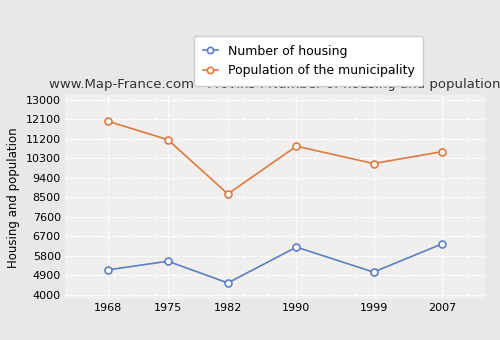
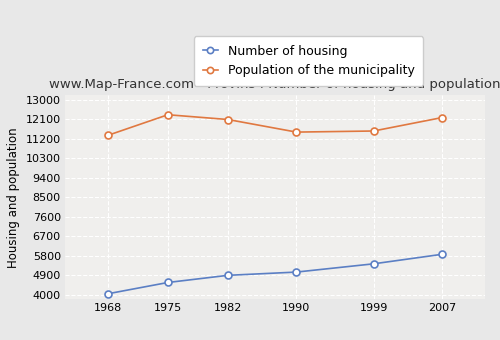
Number of housing/1968: 5150 -> 4050
Population of the municipality/1968: 12000 -> 11350
Number of housing/1975: 5550 -> 4570
Population of the municipality/1975: 11150 -> 12300
Number of housing/1982: 4550 -> 4900
Population of the municipality/1982: 8650 -> 12080
Number of housing/1990: 6200 -> 5050
Population of the municipality/1990: 10850 -> 11500
Number of housing/1999: 5050 -> 5430
Population of the municipality/1999: 10050 -> 11550
Number of housing/2007: 6350 -> 5870
Population of the municipality/2007: 10600 -> 12170
